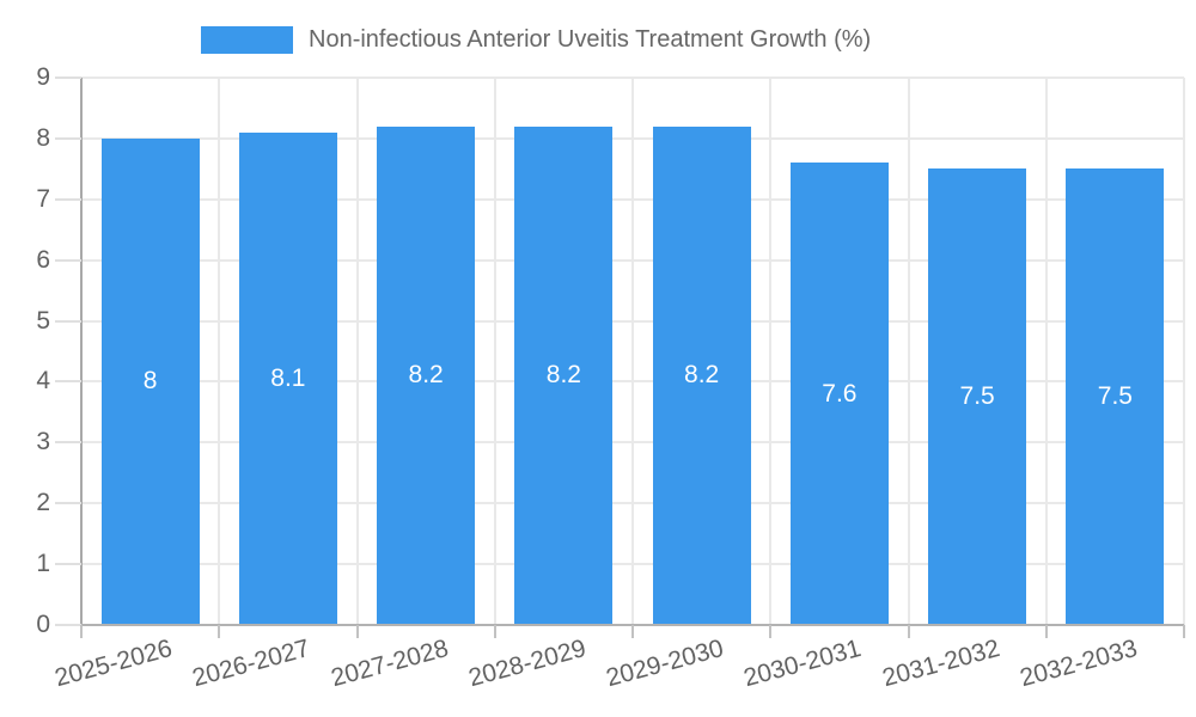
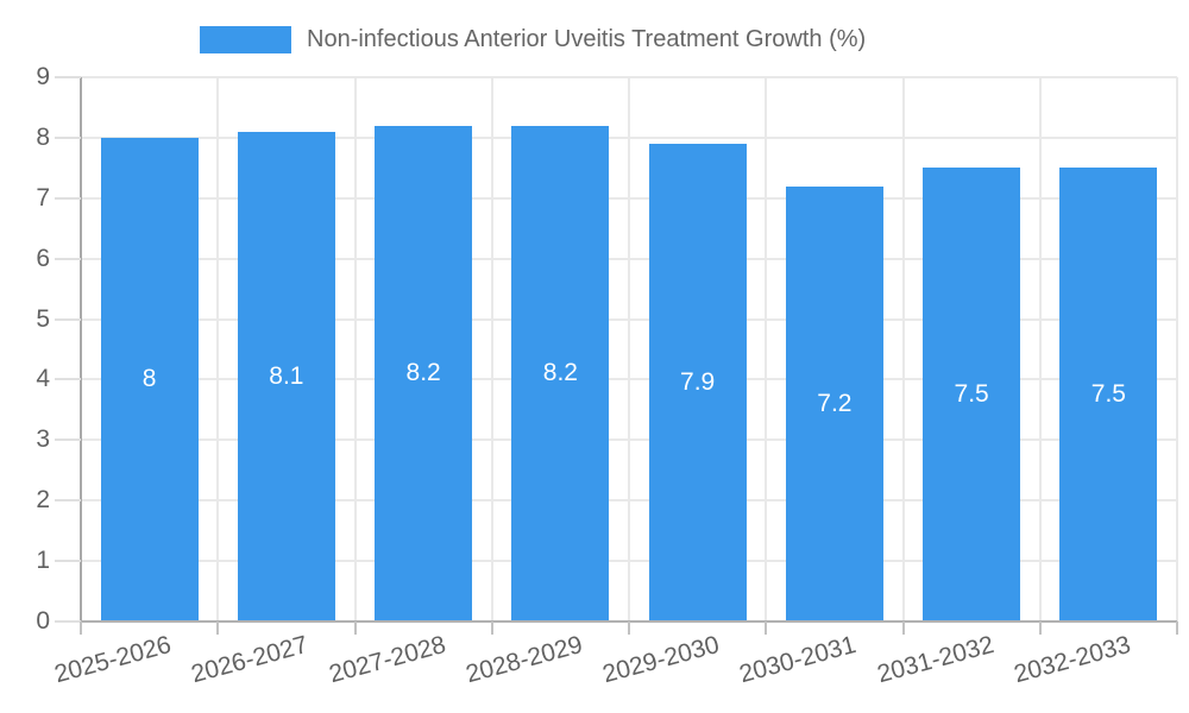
2029-2030: 8.2 -> 7.9
2030-2031: 7.6 -> 7.2
